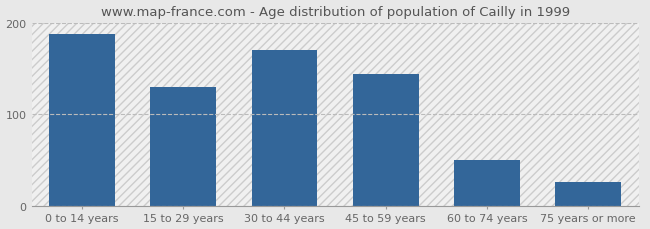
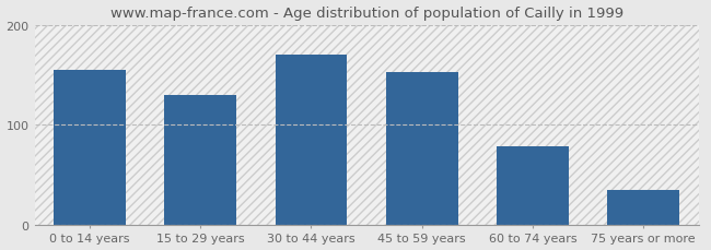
0 to 14 years: 188 -> 155
45 to 59 years: 144 -> 153
60 to 74 years: 50 -> 78
75 years or more: 26 -> 35
